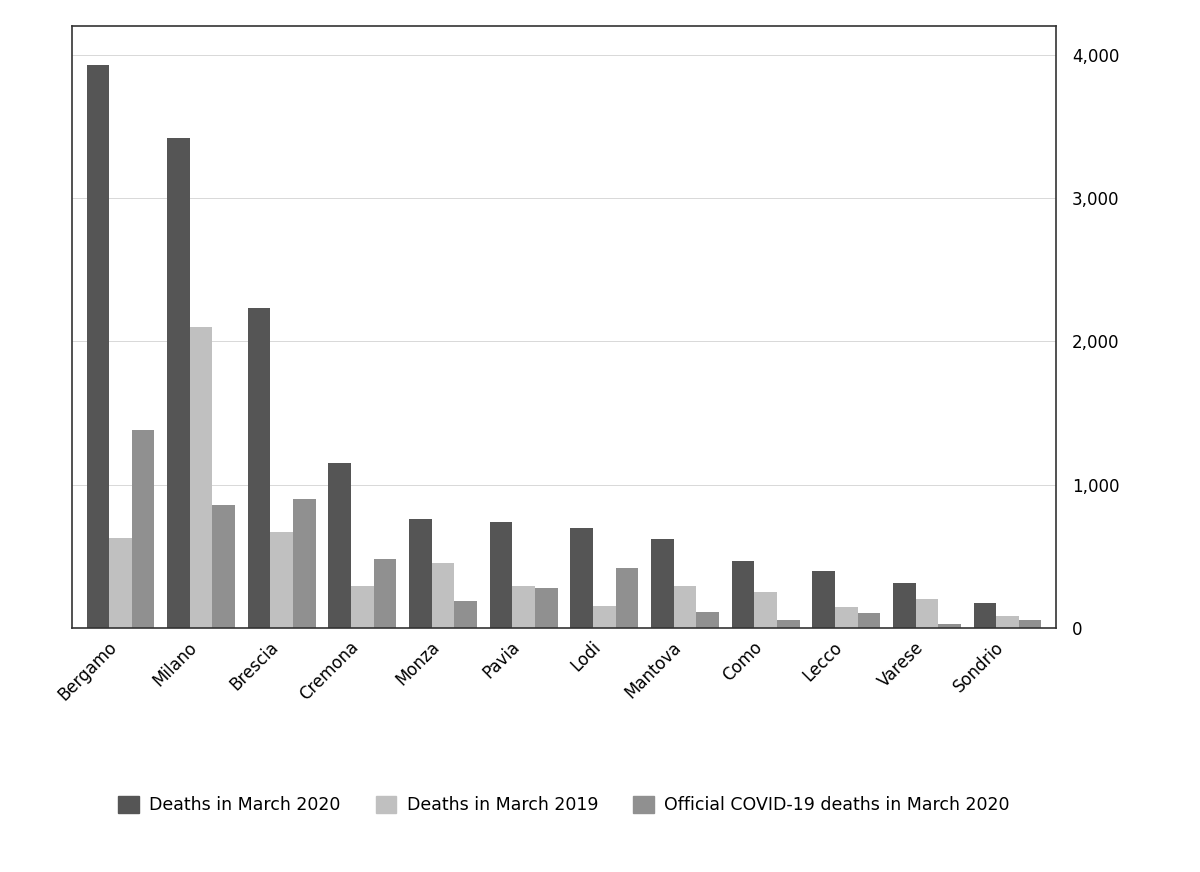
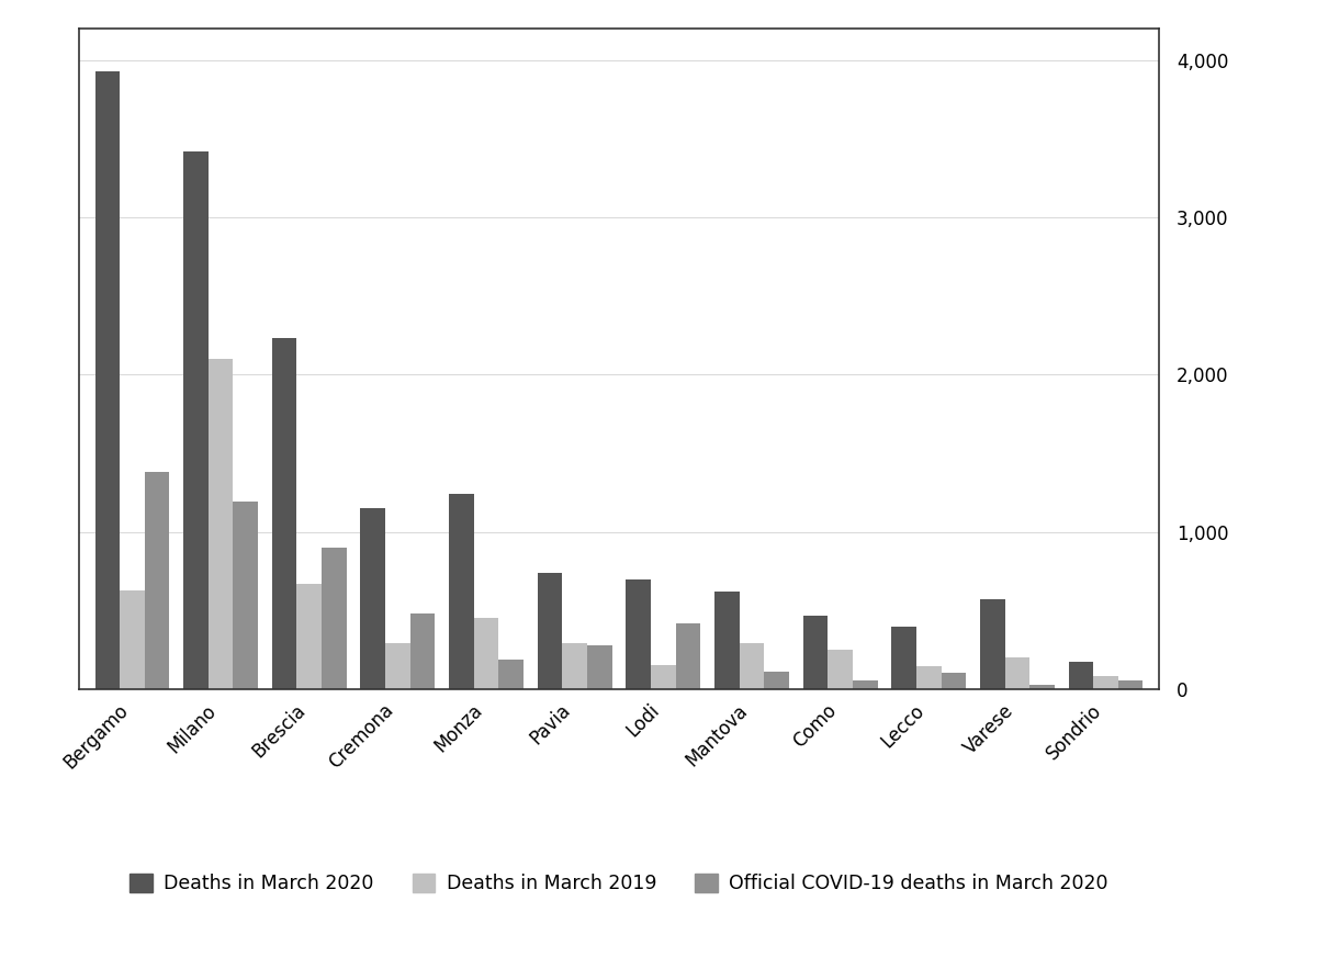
Official COVID-19 deaths in March 2020/Milano: 860 -> 1,190
Deaths in March 2020/Monza: 760 -> 1,240
Deaths in March 2020/Varese: 310 -> 570
